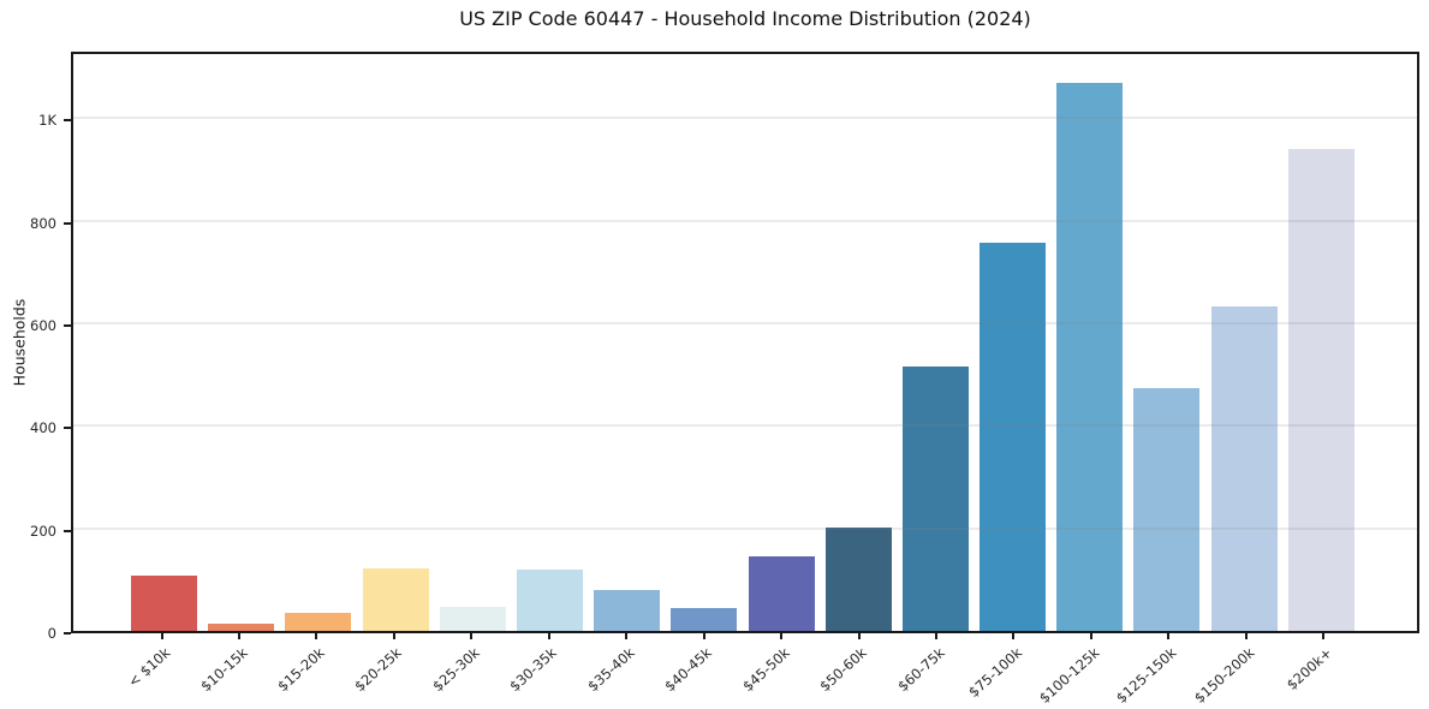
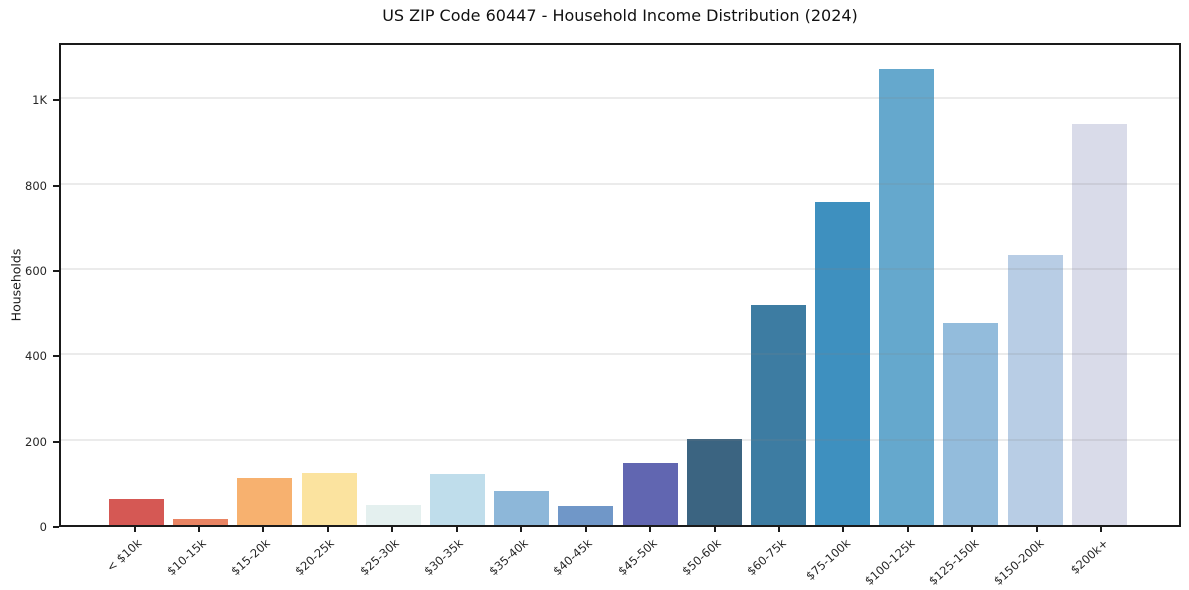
< $10k: 110 -> 60
$15-20k: 40 -> 110
